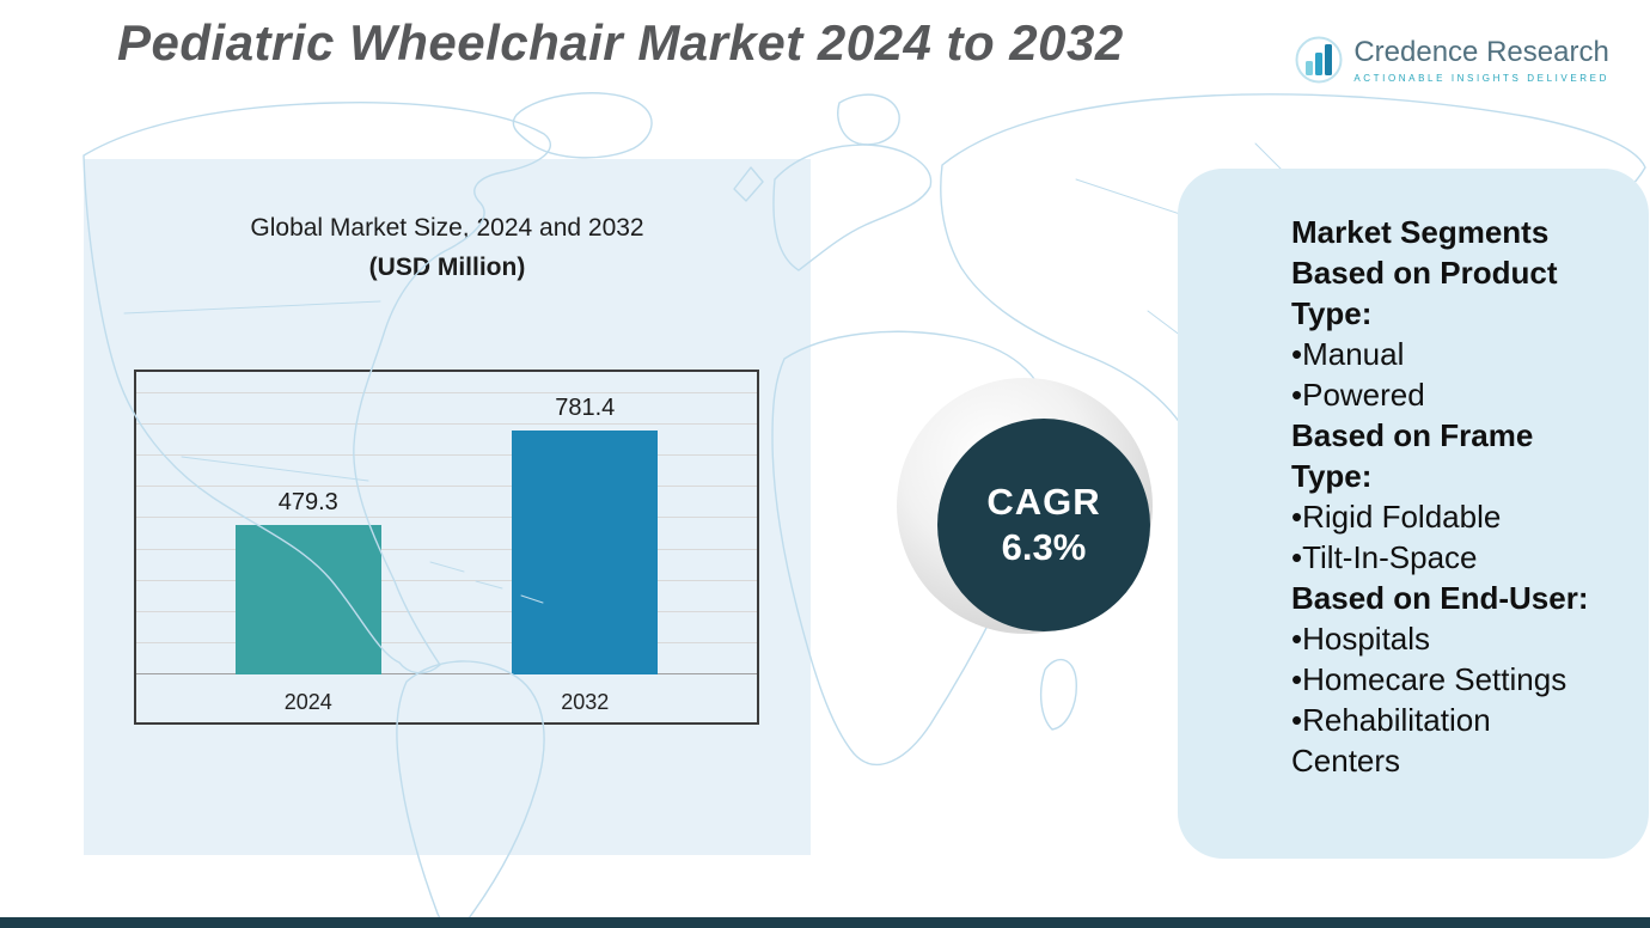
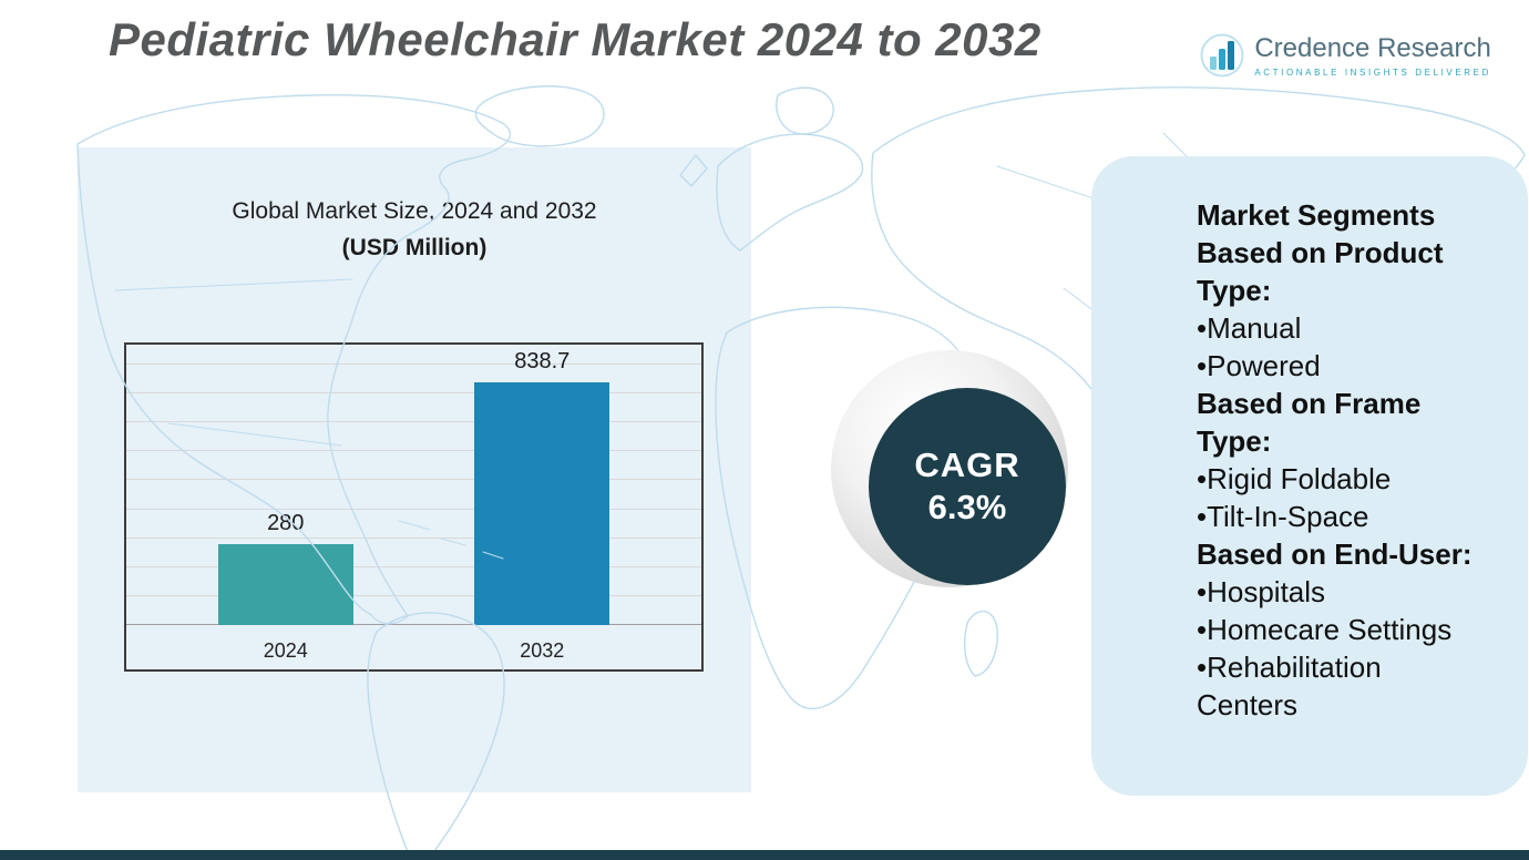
2024: 479.3 -> 280
2032: 781.4 -> 838.7
